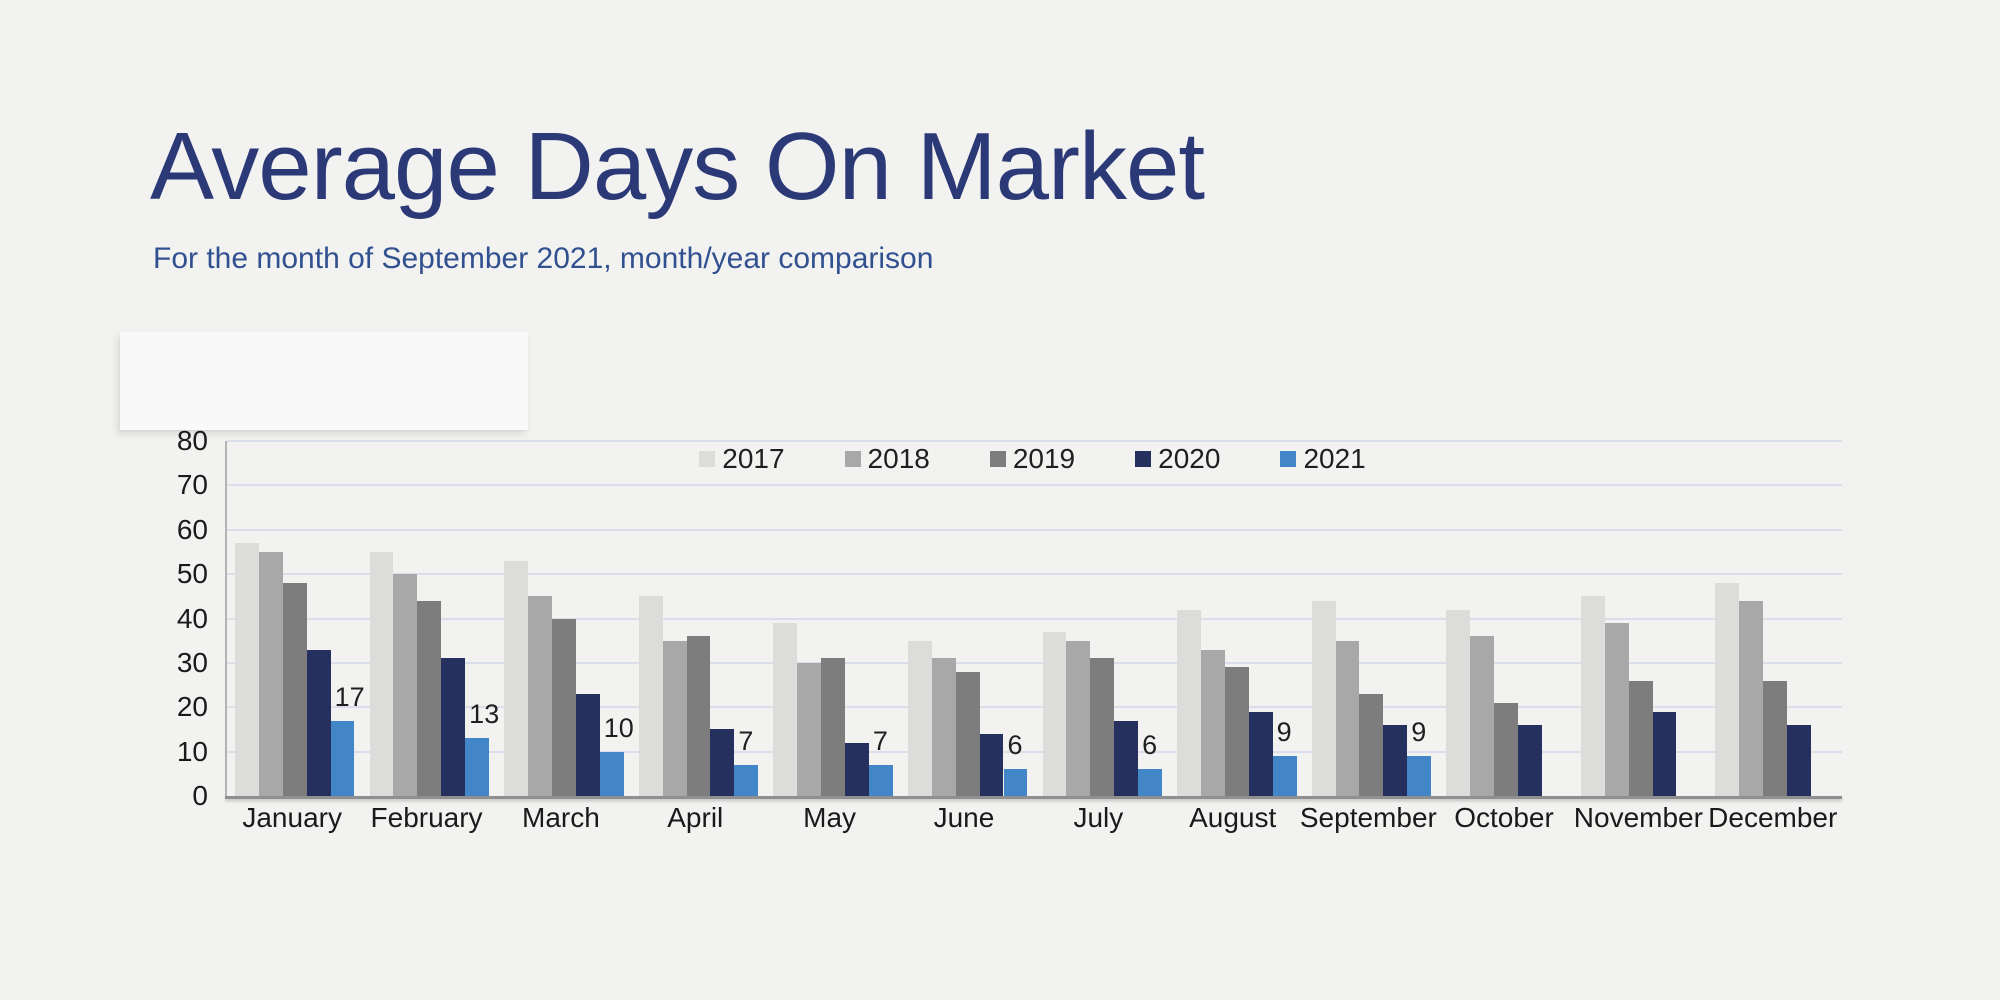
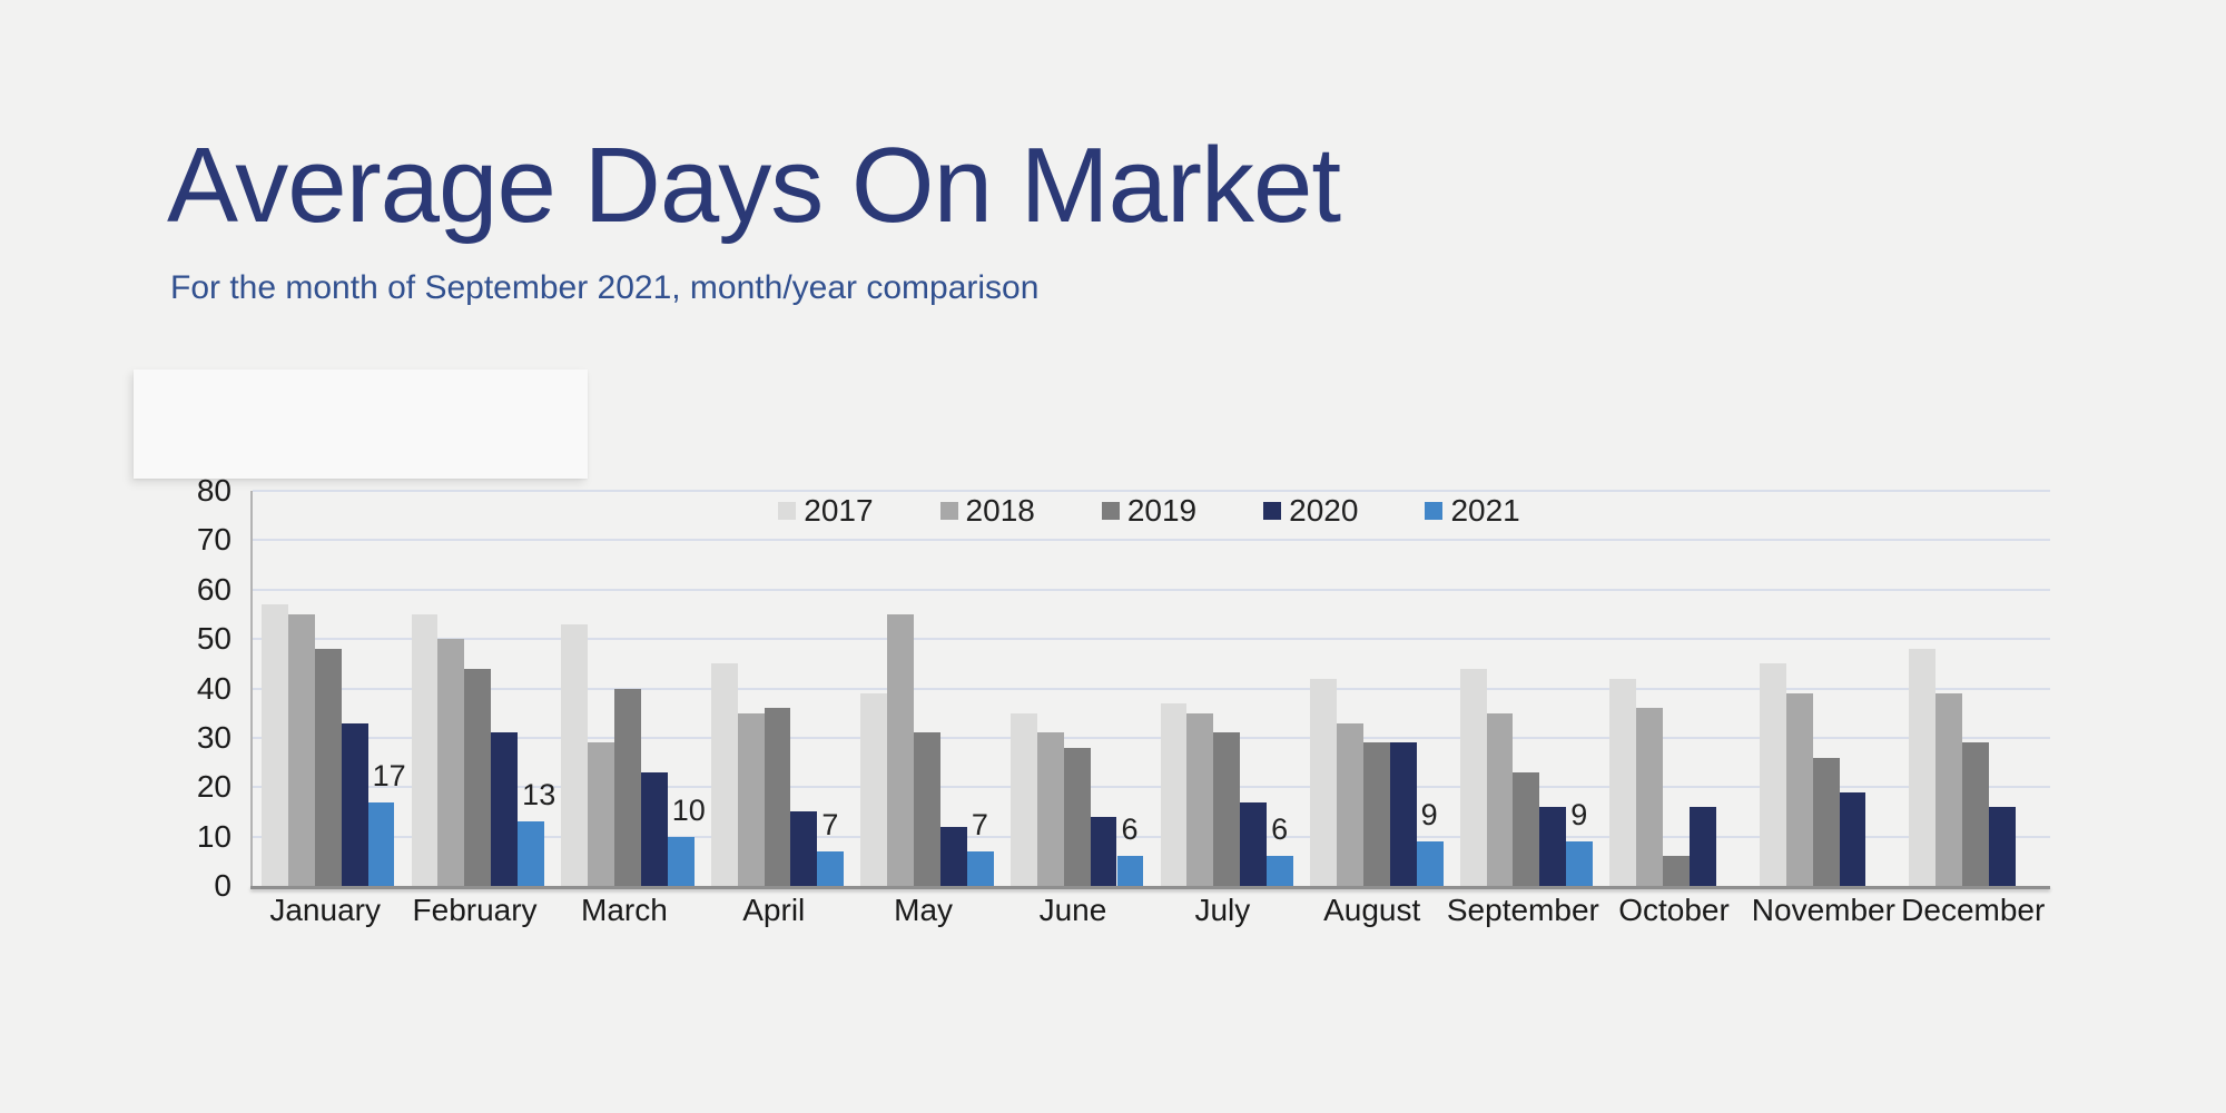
2018/March: 45 -> 29
2018/May: 30 -> 55
2020/August: 19 -> 29
2019/October: 21 -> 6
2018/December: 44 -> 39
2019/December: 26 -> 29
